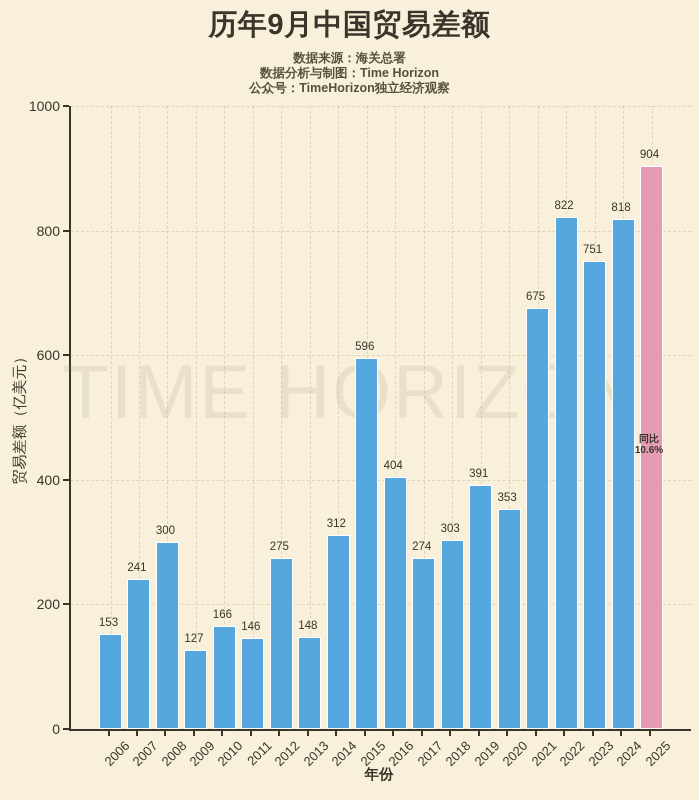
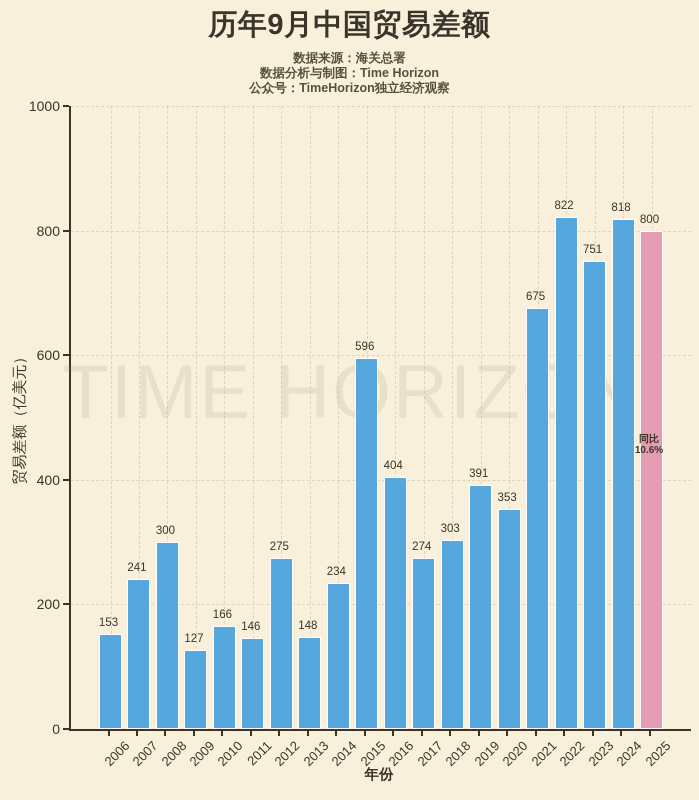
2014: 312 -> 234
2025: 904 -> 800
